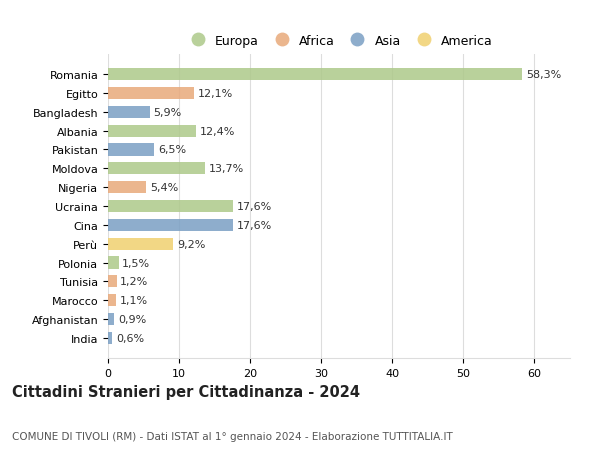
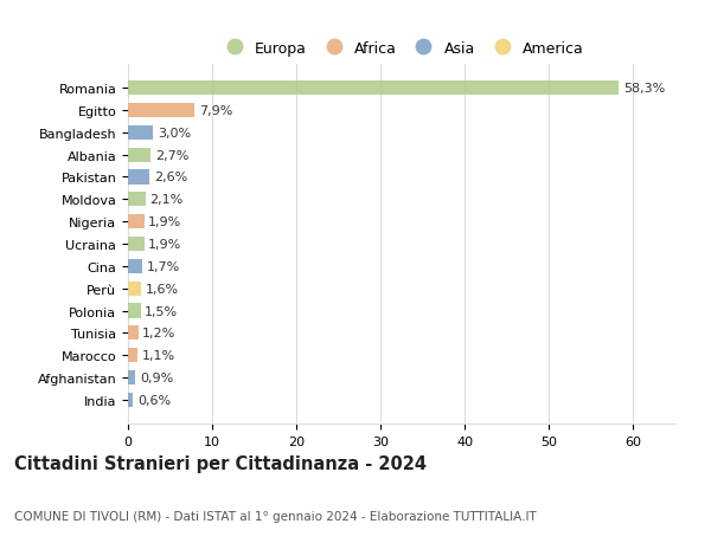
Egitto: 12,1% -> 7,9%
Bangladesh: 5,9% -> 3,0%
Albania: 12,4% -> 2,7%
Pakistan: 6,5% -> 2,6%
Moldova: 13,7% -> 2,1%
Nigeria: 5,4% -> 1,9%
Ucraina: 17,6% -> 1,9%
Cina: 17,6% -> 1,7%
Perù: 9,2% -> 1,6%
